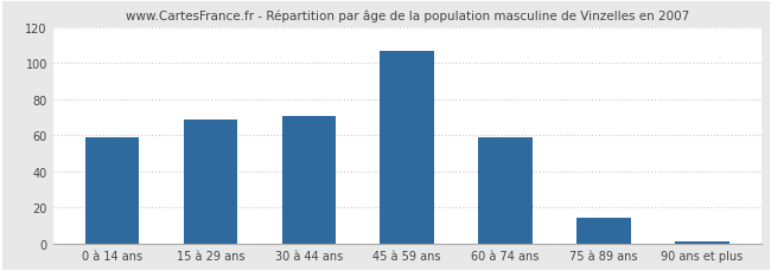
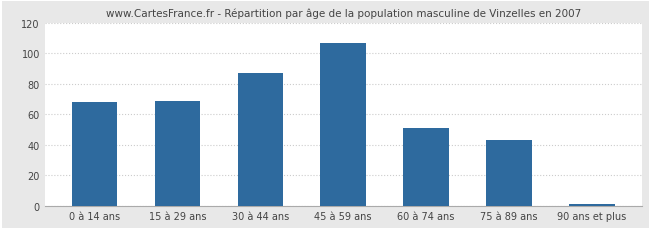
0 à 14 ans: 59 -> 68
30 à 44 ans: 71 -> 87
60 à 74 ans: 59 -> 51
75 à 89 ans: 14 -> 43
